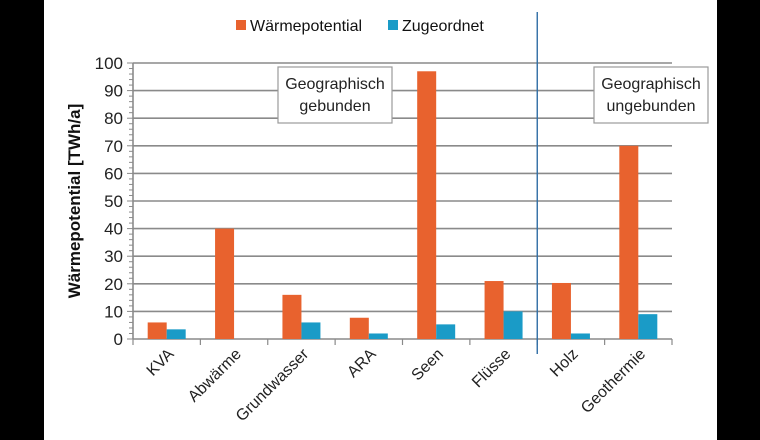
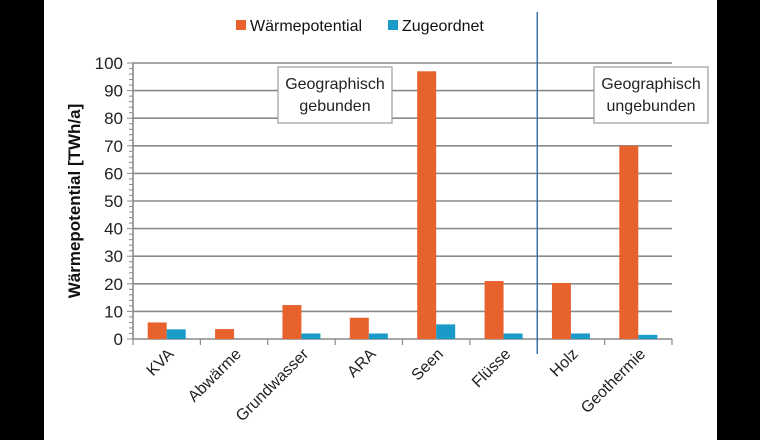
Wärmepotential/Abwärme: 40 -> 4
Wärmepotential/Grundwasser: 16 -> 12
Zugeordnet/Grundwasser: 6 -> 2
Zugeordnet/Flüsse: 10 -> 2
Zugeordnet/Geothermie: 9 -> 2
